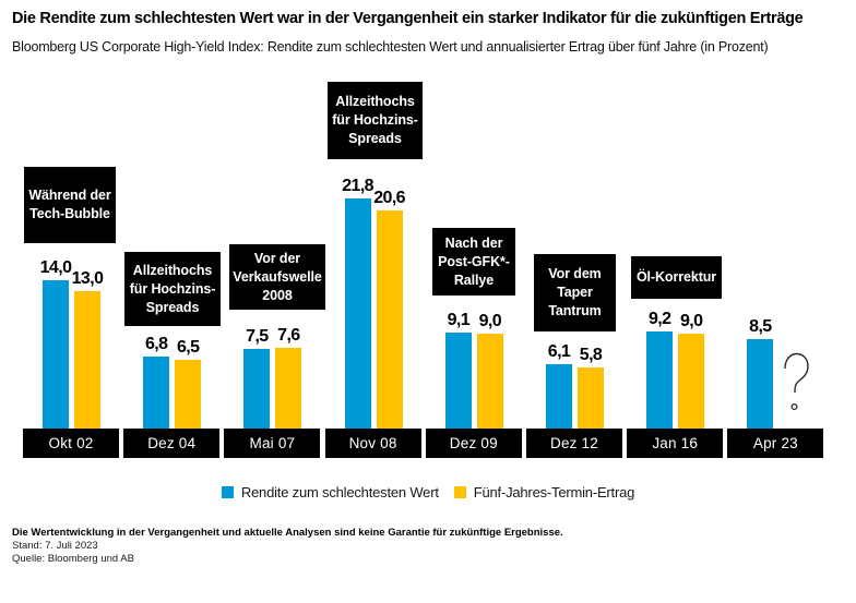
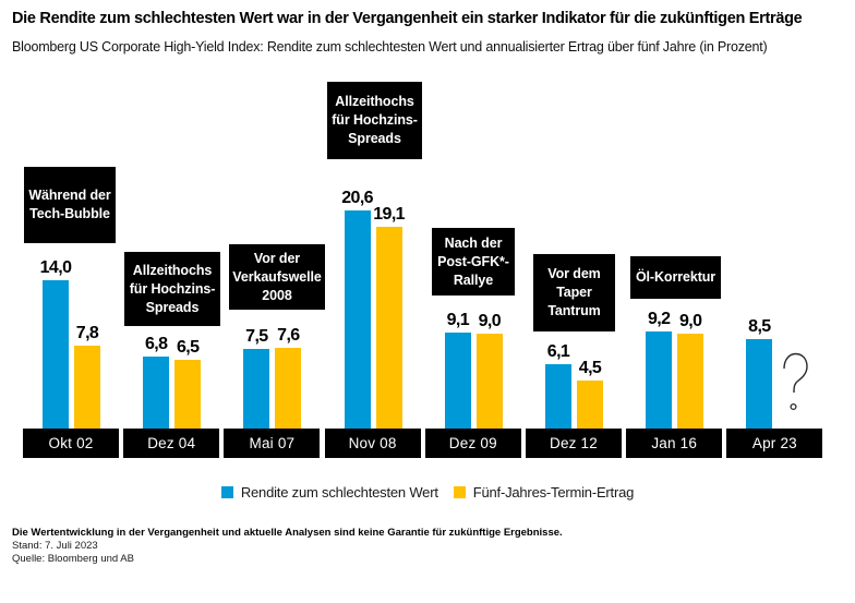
Fünf-Jahres-Termin-Ertrag/Okt 02: 13,0 -> 7,8
Rendite zum schlechtesten Wert/Nov 08: 21,8 -> 20,6
Fünf-Jahres-Termin-Ertrag/Nov 08: 20,6 -> 19,1
Fünf-Jahres-Termin-Ertrag/Dez 12: 5,8 -> 4,5
